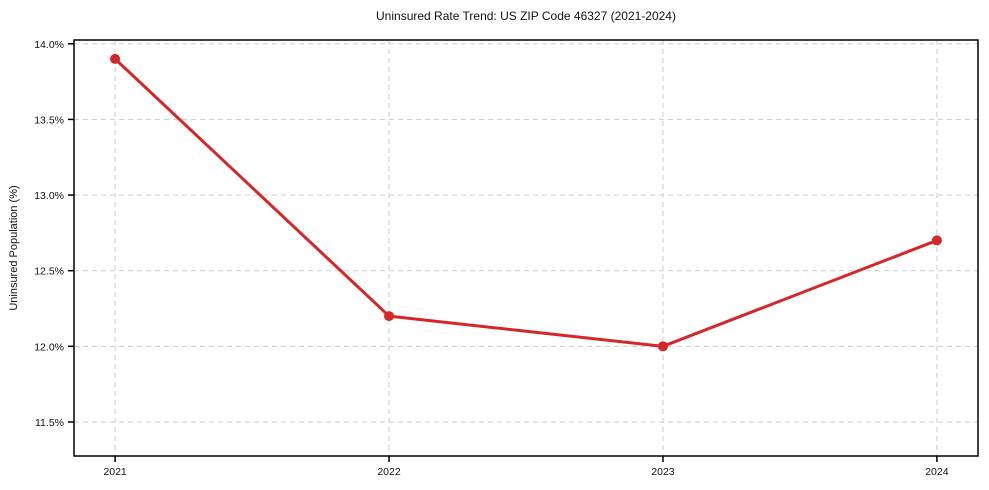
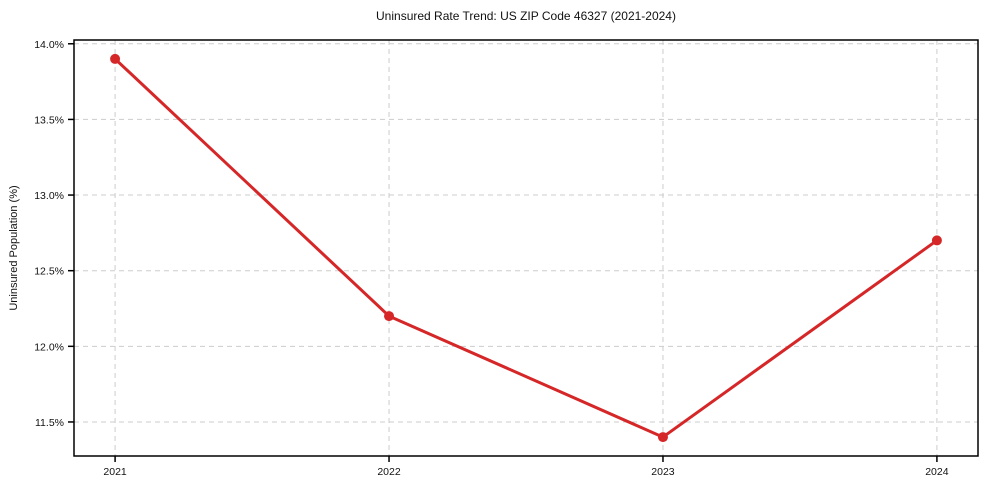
2023: 12.0% -> 11.4%
